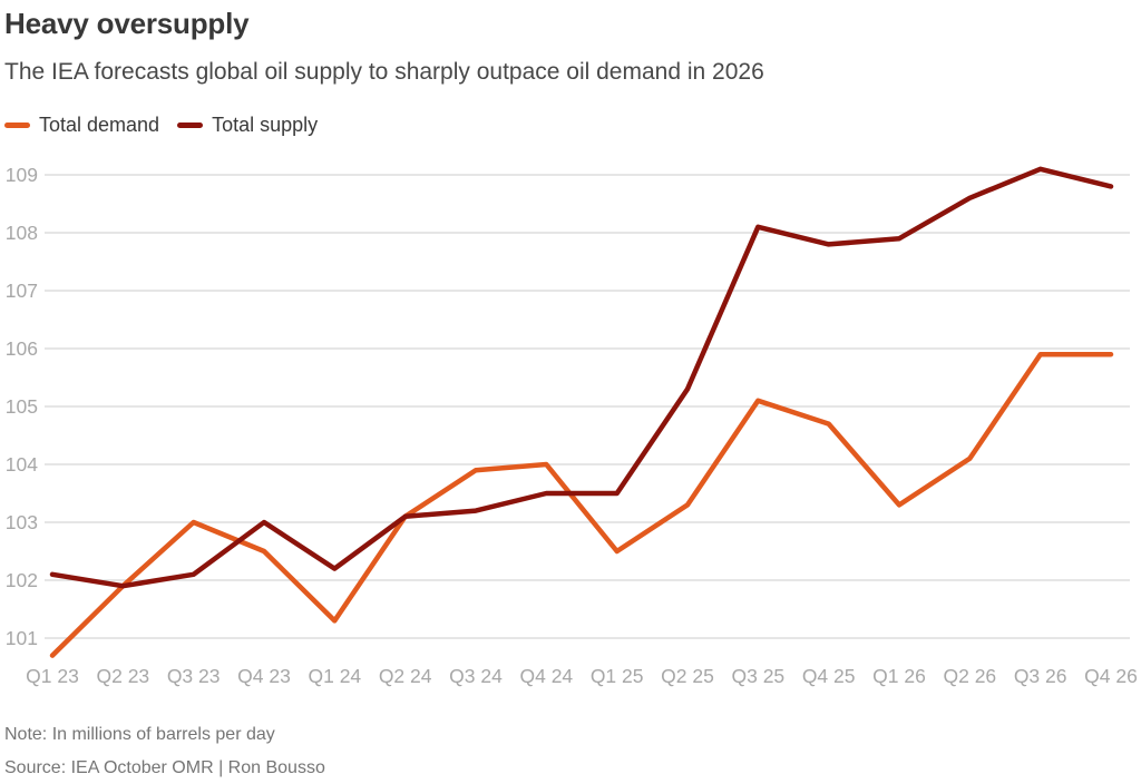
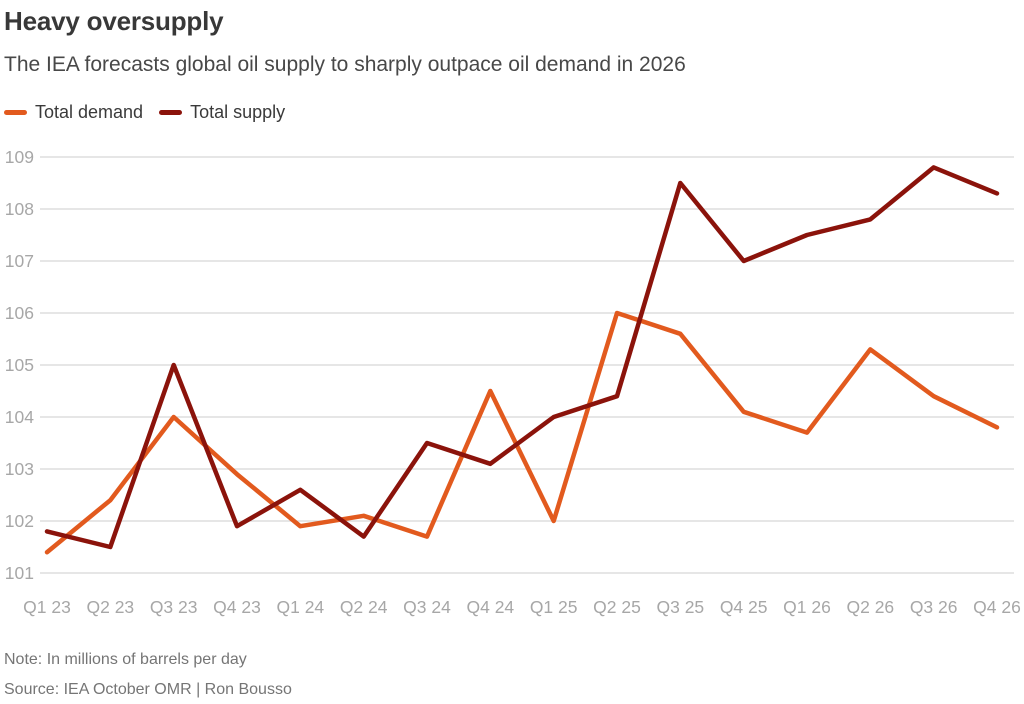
Total demand/Q1 23: 100.7 -> 101.4
Total supply/Q1 23: 102.1 -> 101.8
Total demand/Q2 23: 101.9 -> 102.4
Total supply/Q2 23: 101.9 -> 101.5
Total demand/Q3 23: 103.0 -> 104.0
Total supply/Q3 23: 102.1 -> 105.0
Total demand/Q4 23: 102.5 -> 102.9
Total supply/Q4 23: 103.0 -> 101.9
Total demand/Q1 24: 101.3 -> 101.9
Total supply/Q1 24: 102.2 -> 102.6
Total demand/Q2 24: 103.1 -> 102.1
Total supply/Q2 24: 103.1 -> 101.7
Total demand/Q3 24: 103.9 -> 101.7
Total supply/Q3 24: 103.2 -> 103.5
Total demand/Q4 24: 104.0 -> 104.5
Total supply/Q4 24: 103.5 -> 103.1
Total demand/Q1 25: 102.5 -> 102.0
Total supply/Q1 25: 103.5 -> 104.0
Total demand/Q2 25: 103.3 -> 106.0
Total supply/Q2 25: 105.3 -> 104.4
Total demand/Q3 25: 105.1 -> 105.6
Total supply/Q3 25: 108.1 -> 108.5
Total demand/Q4 25: 104.7 -> 104.1
Total supply/Q4 25: 107.8 -> 107.0
Total demand/Q1 26: 103.3 -> 103.7
Total supply/Q1 26: 107.9 -> 107.5
Total demand/Q2 26: 104.1 -> 105.3
Total supply/Q2 26: 108.6 -> 107.8
Total demand/Q3 26: 105.9 -> 104.4
Total supply/Q3 26: 109.1 -> 108.8
Total demand/Q4 26: 105.9 -> 103.8
Total supply/Q4 26: 108.8 -> 108.3
